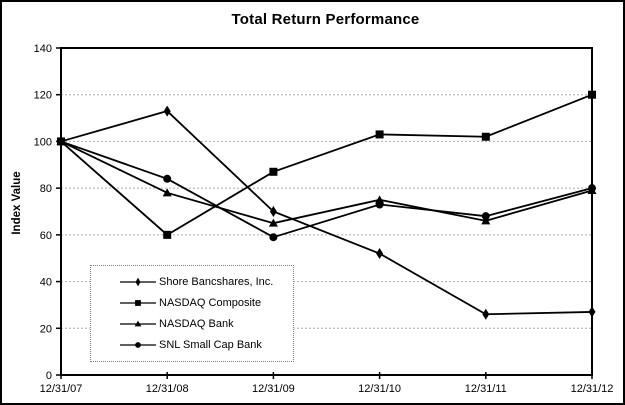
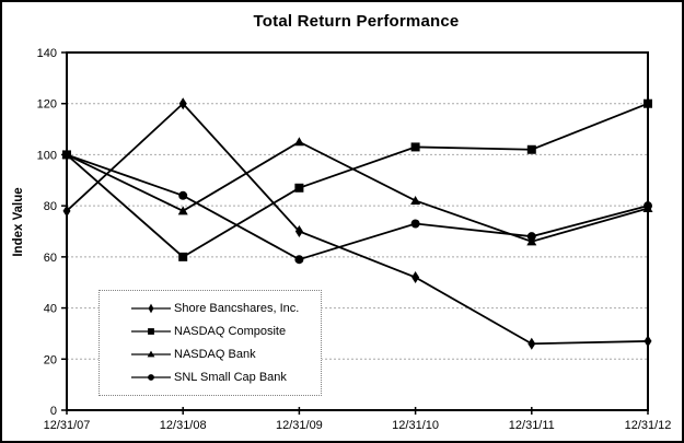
Shore Bancshares, Inc./12/31/07: 100 -> 78
Shore Bancshares, Inc./12/31/08: 113 -> 120
NASDAQ Bank/12/31/09: 65 -> 105
NASDAQ Bank/12/31/10: 75 -> 82
